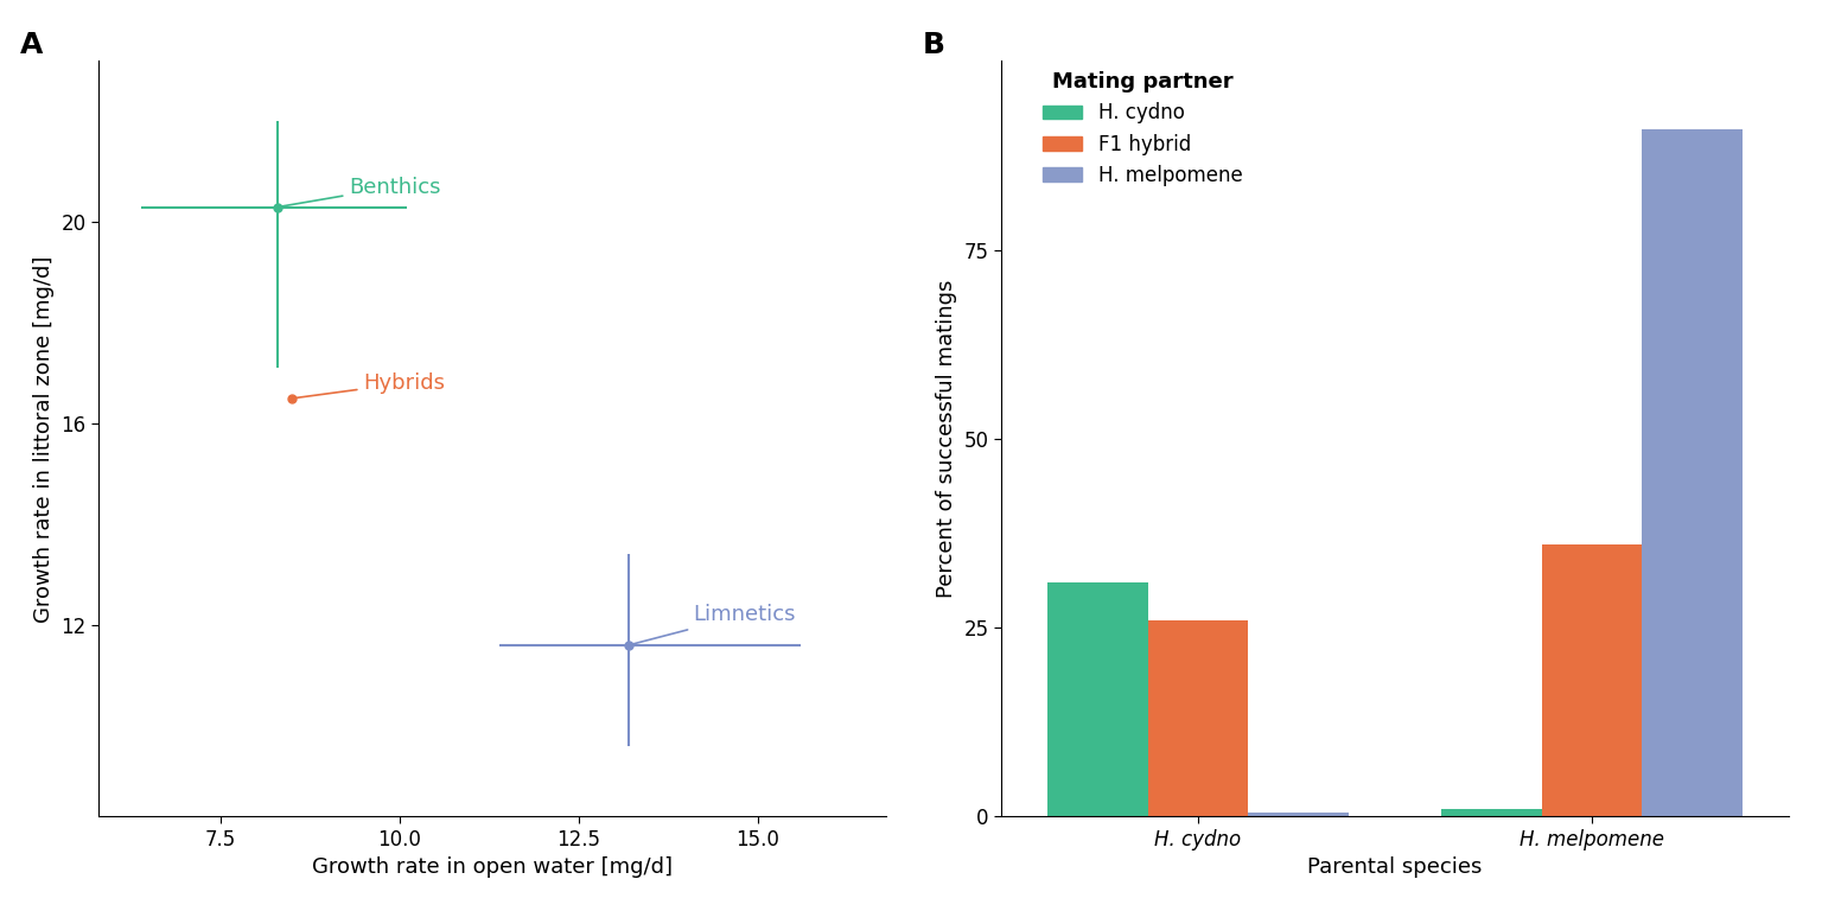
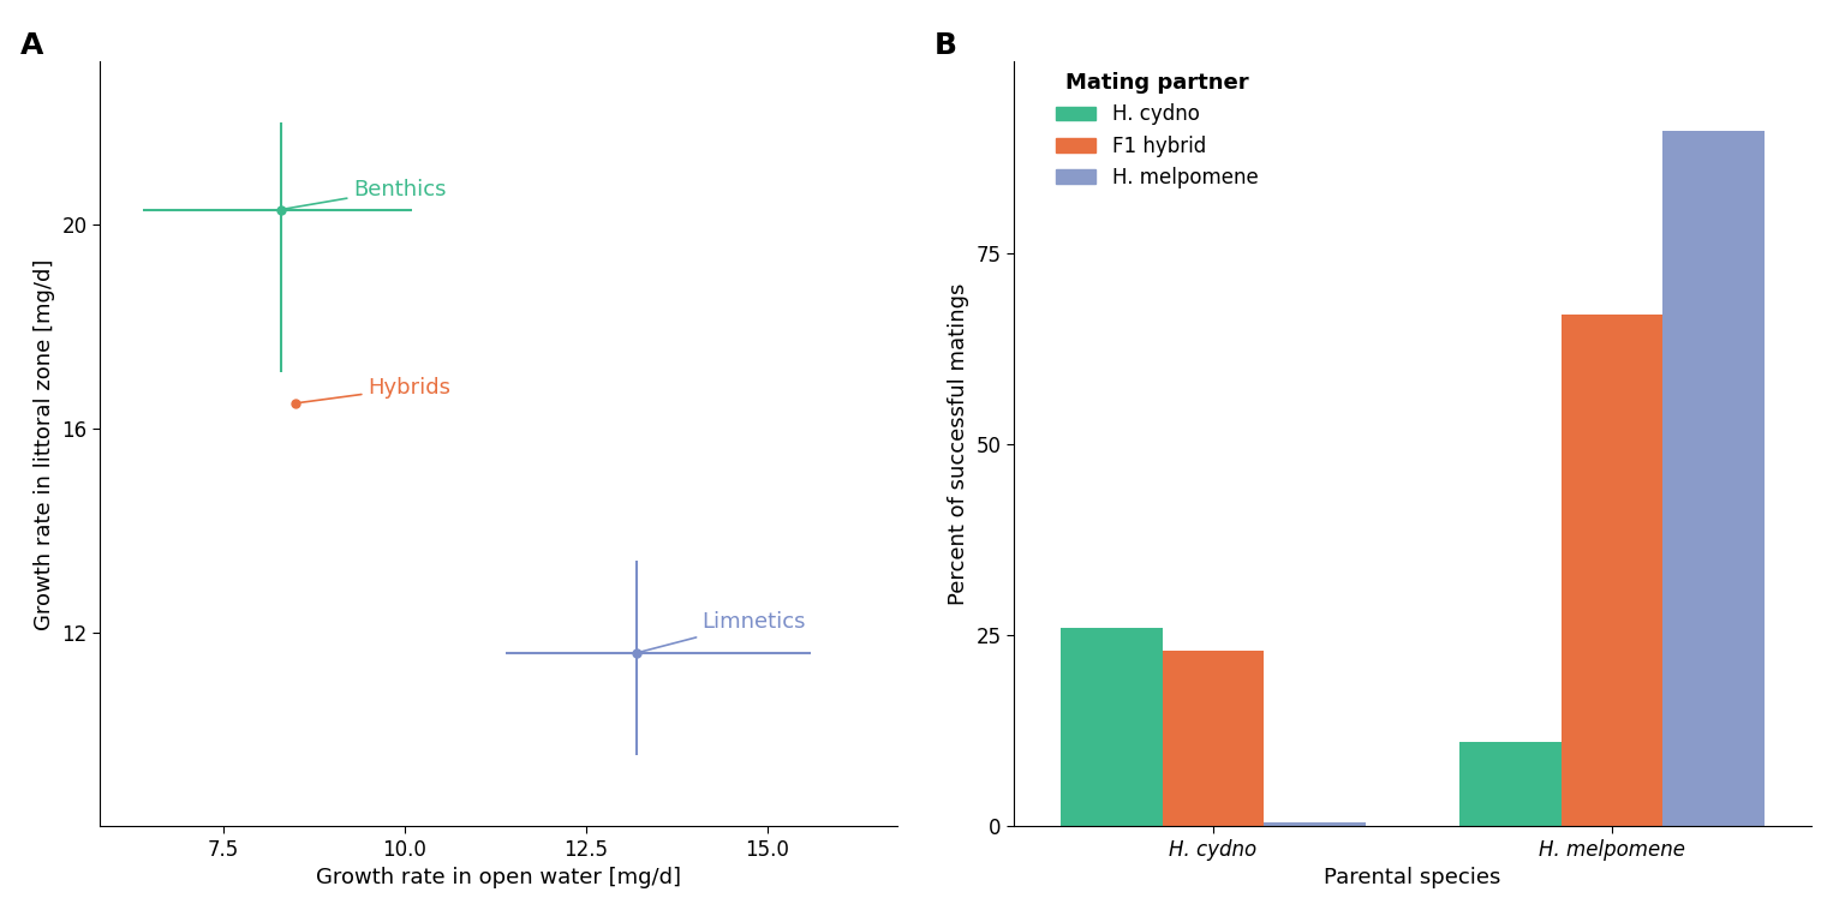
H. cydno/H. cydno: 31 -> 26
F1 hybrid/H. cydno: 26 -> 23
H. cydno/H. melpomene: 1 -> 11
F1 hybrid/H. melpomene: 36 -> 67
